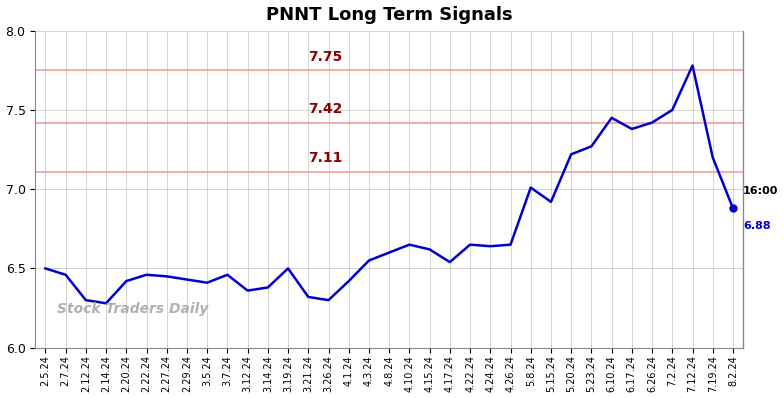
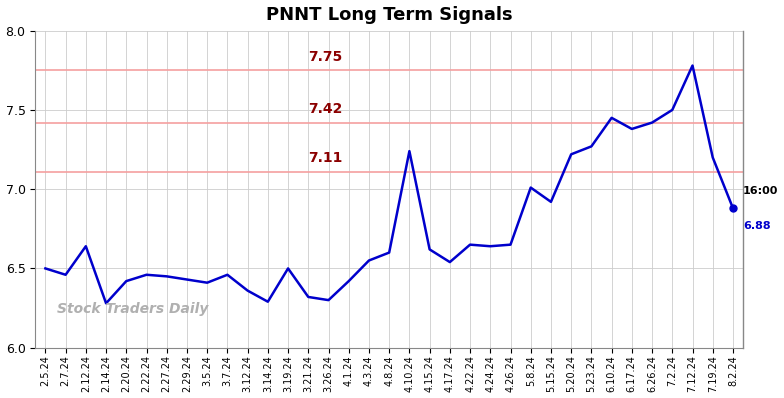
2.12.24: 6.30 -> 6.64
3.14.24: 6.38 -> 6.29
4.10.24: 6.65 -> 7.24
